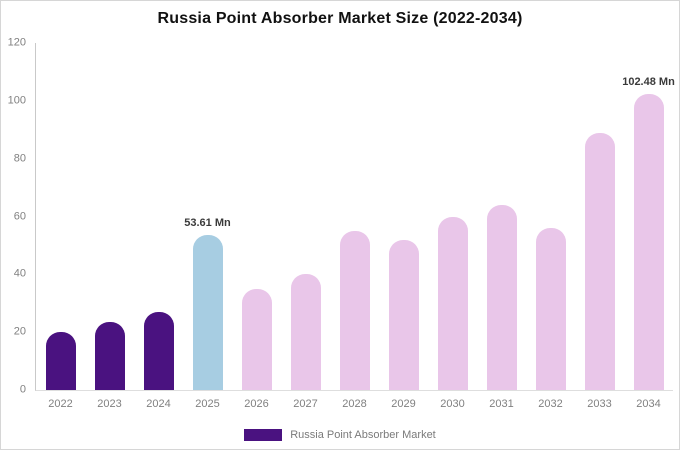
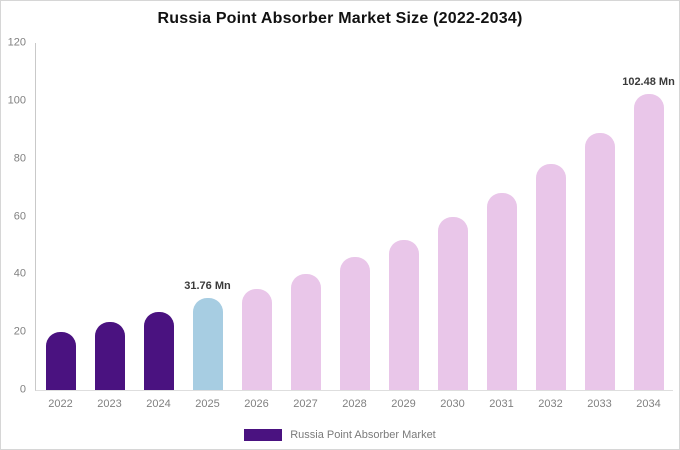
2025: 53.61 -> 31.76
2028: 55 -> 46
2031: 64 -> 68
2032: 56 -> 78
